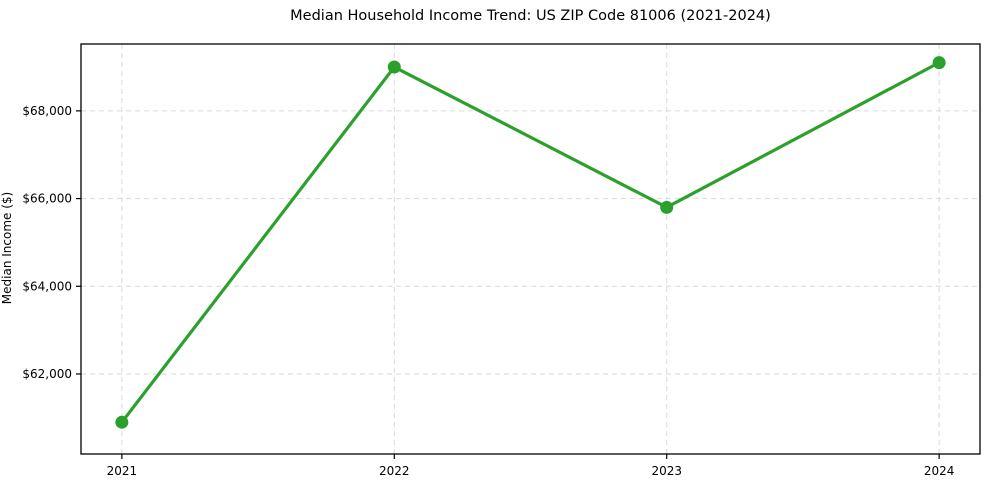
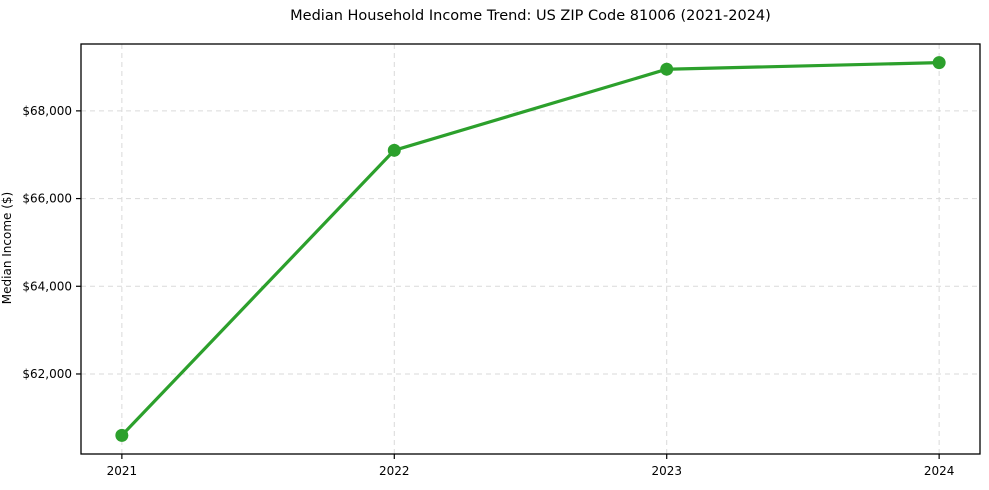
2021: $60900 -> $60600
2022: $69000 -> $67100
2023: $65800 -> $69000
